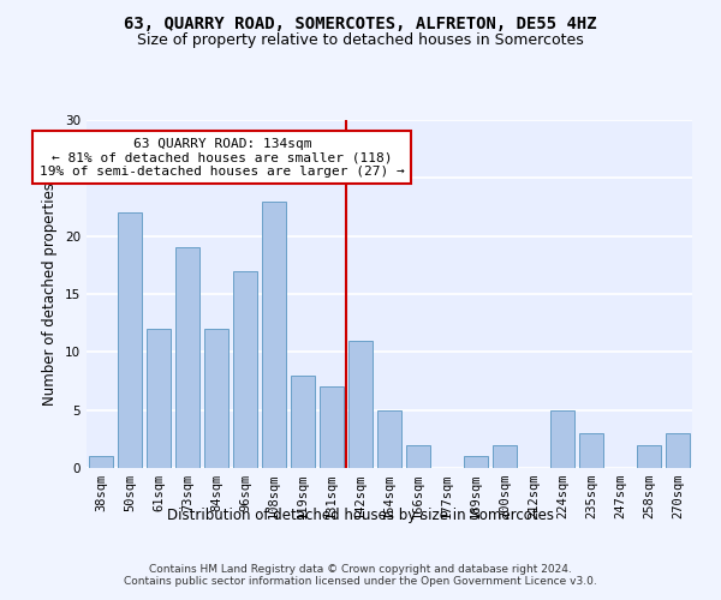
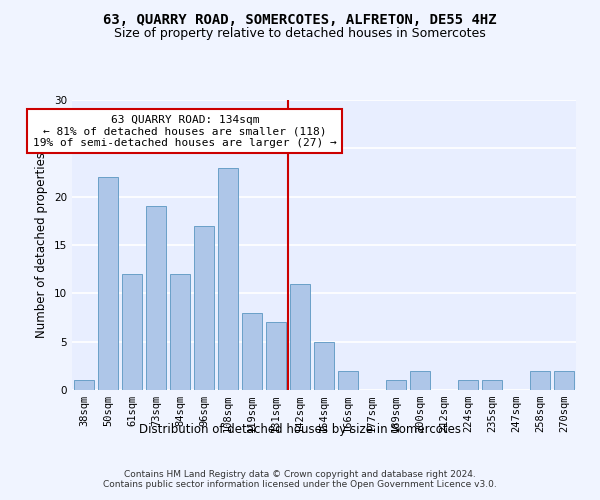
224sqm: 5 -> 1
235sqm: 3 -> 1
270sqm: 3 -> 2
